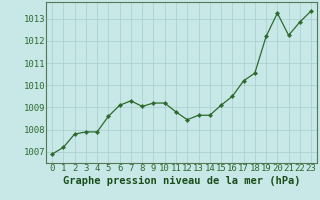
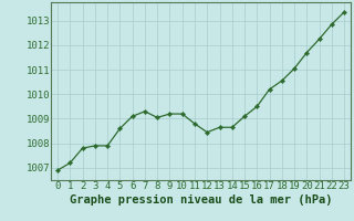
19: 1012.20 -> 1011.05
20: 1013.25 -> 1011.70
